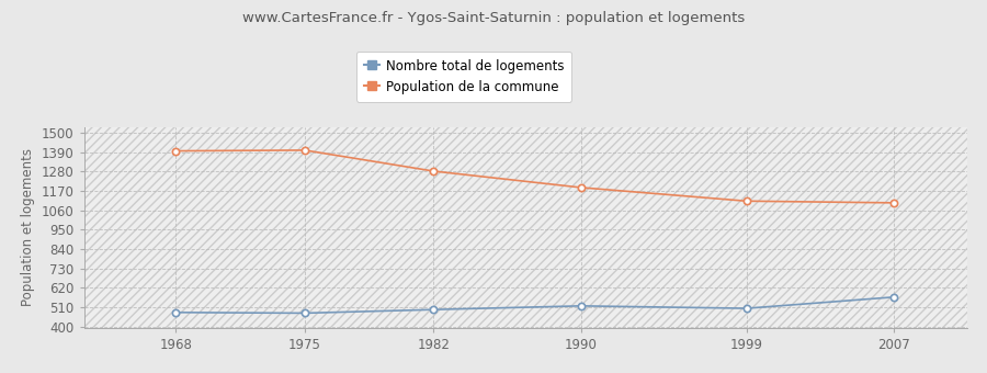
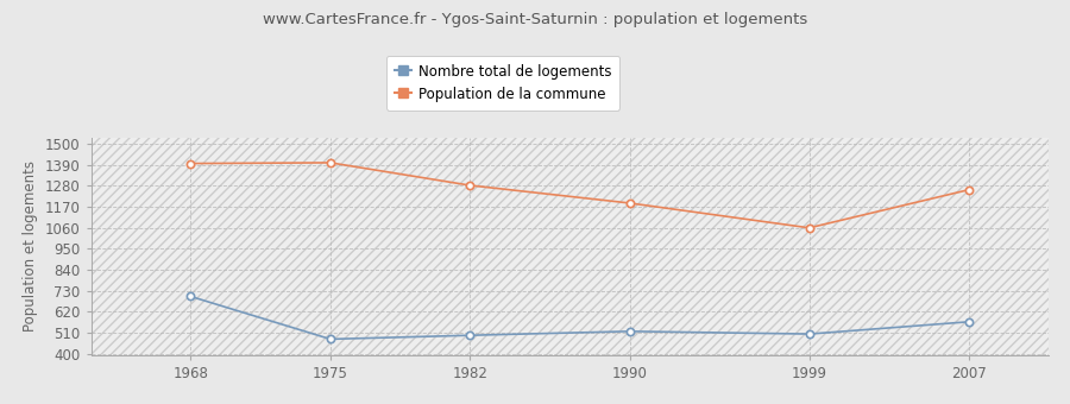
Nombre total de logements/1968: 480 -> 700
Population de la commune/1999: 1110 -> 1060
Population de la commune/2007: 1100 -> 1260
